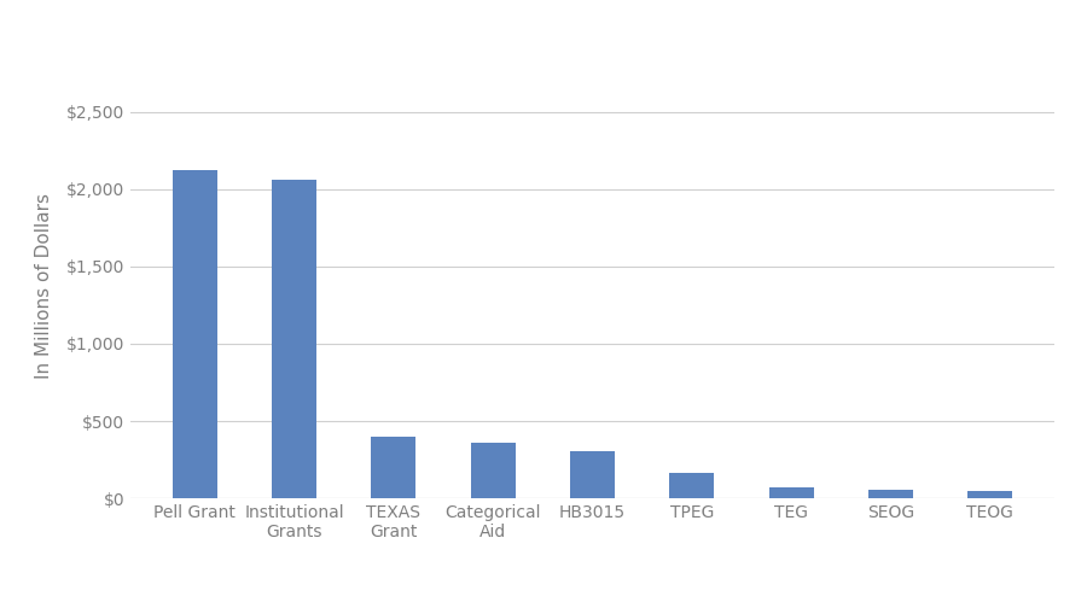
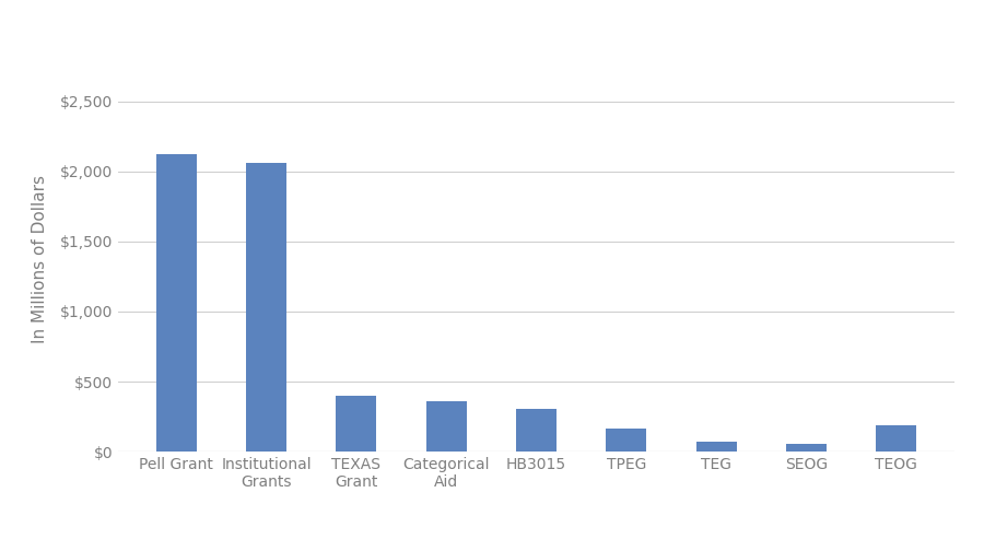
TEOG: $50 -> $190
